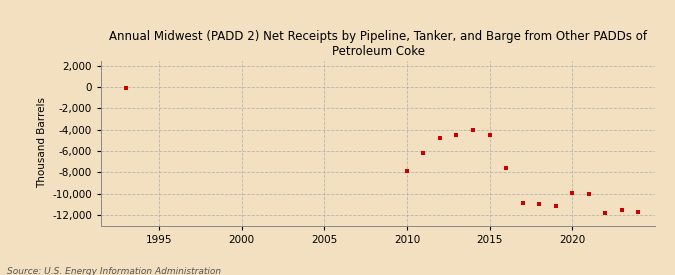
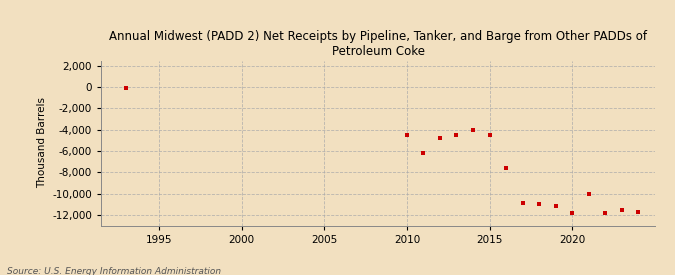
2010: -7,900 -> -4,500
2020: -9,900 -> -11,800
